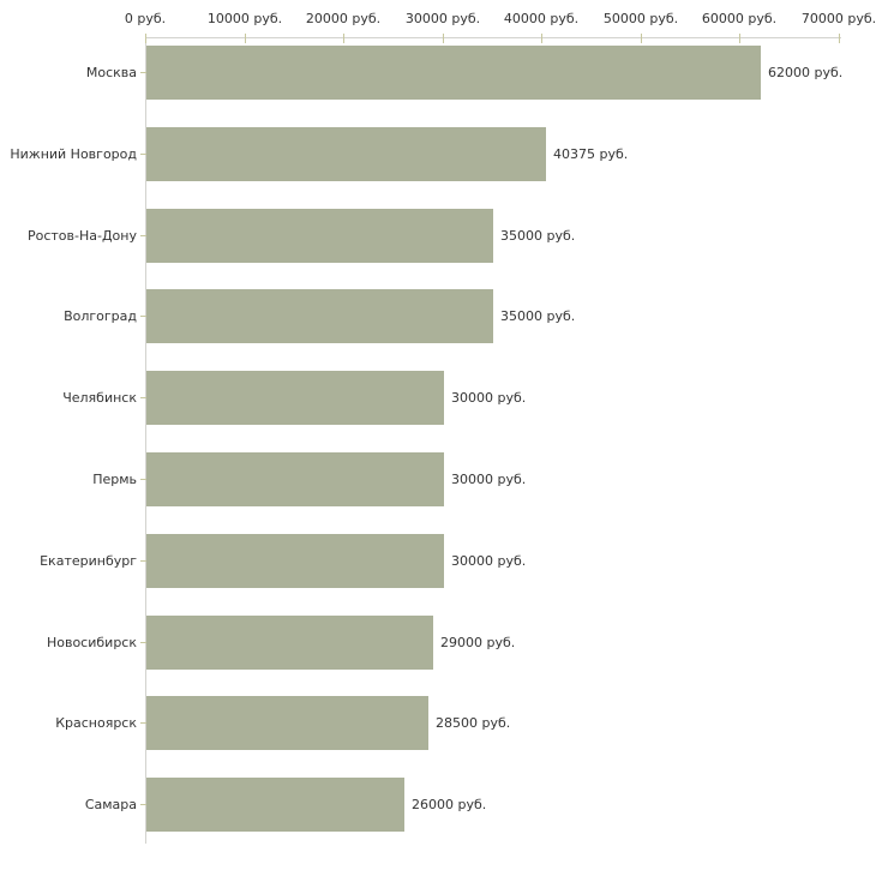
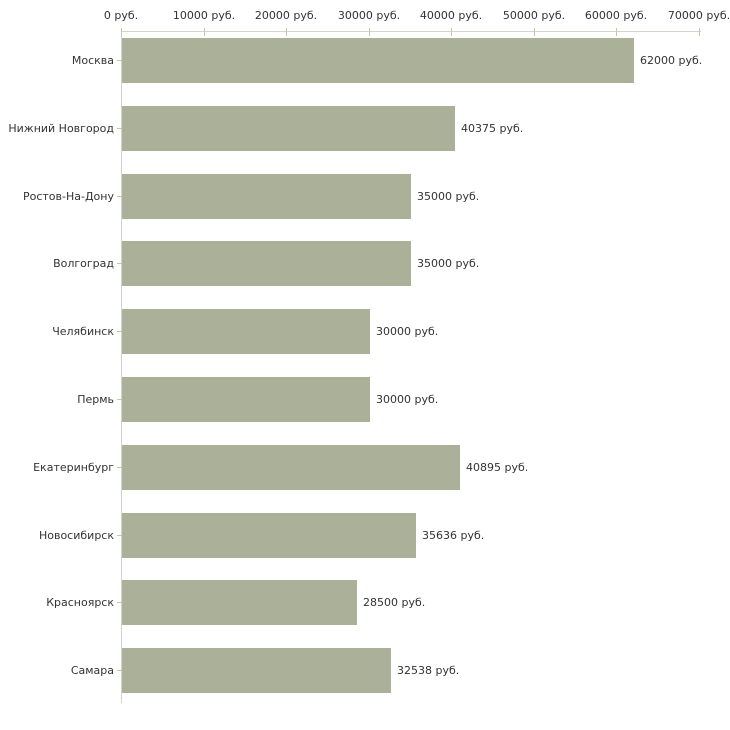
Екатеринбург: 30000 -> 40895
Новосибирск: 29000 -> 35636
Самара: 26000 -> 32538
